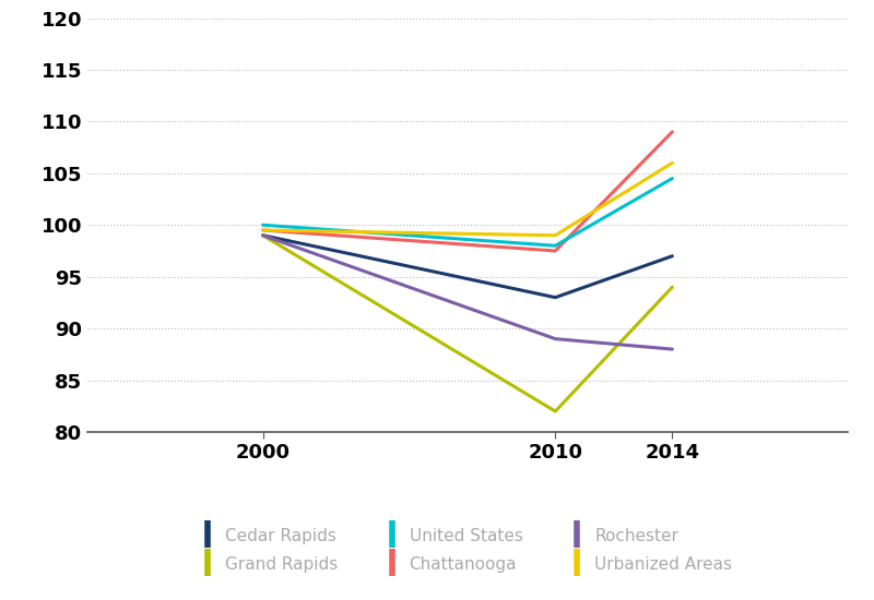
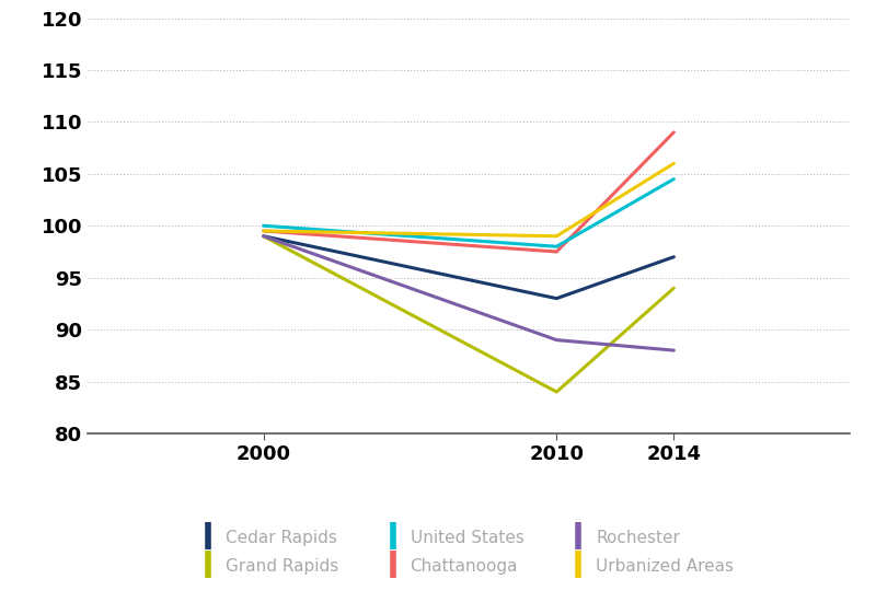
Grand Rapids/2010: 82 -> 84
